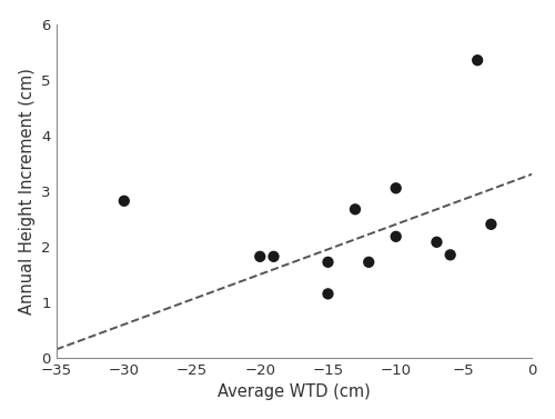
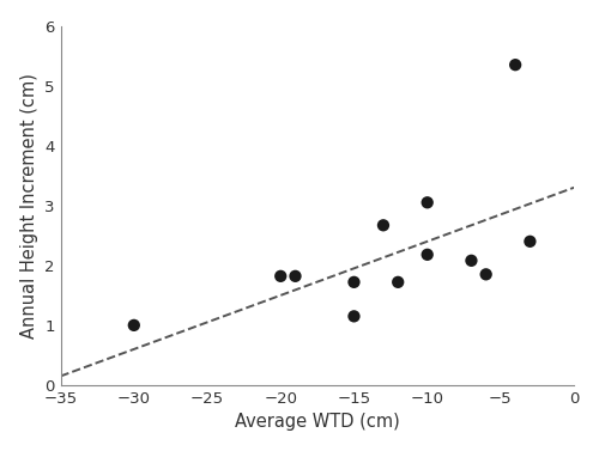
−30: 2.82 -> 1.00
